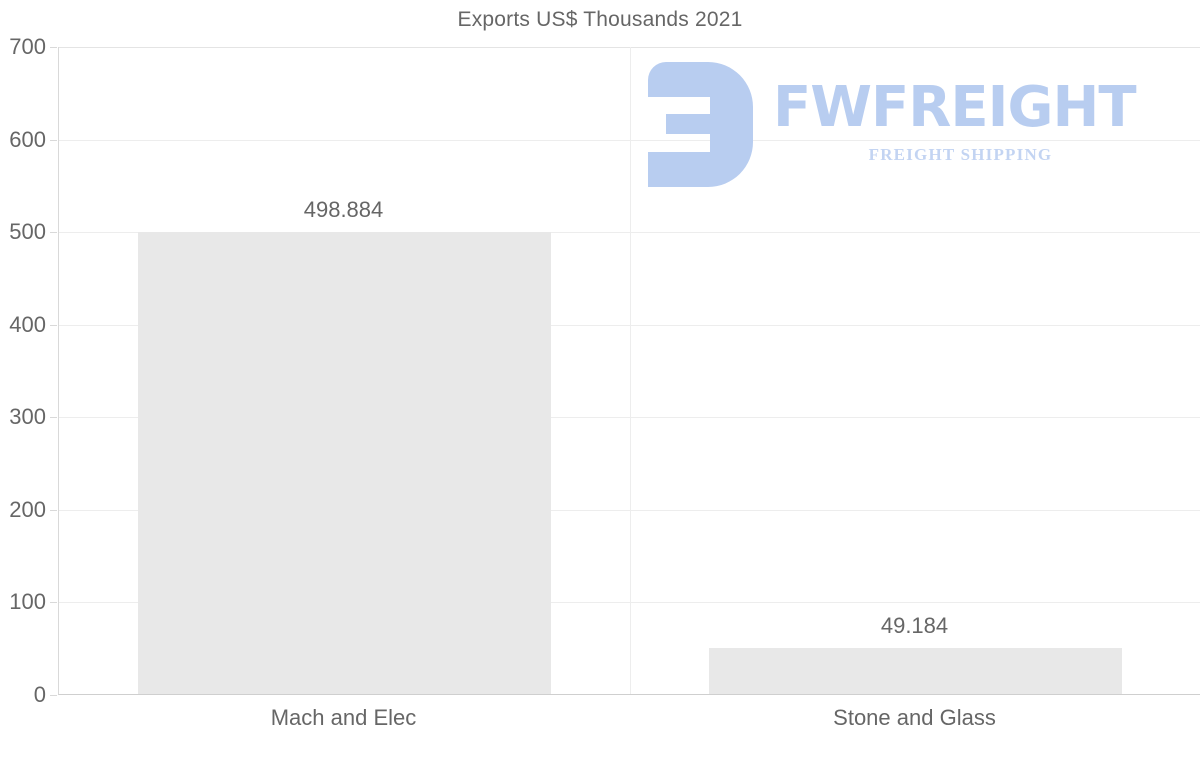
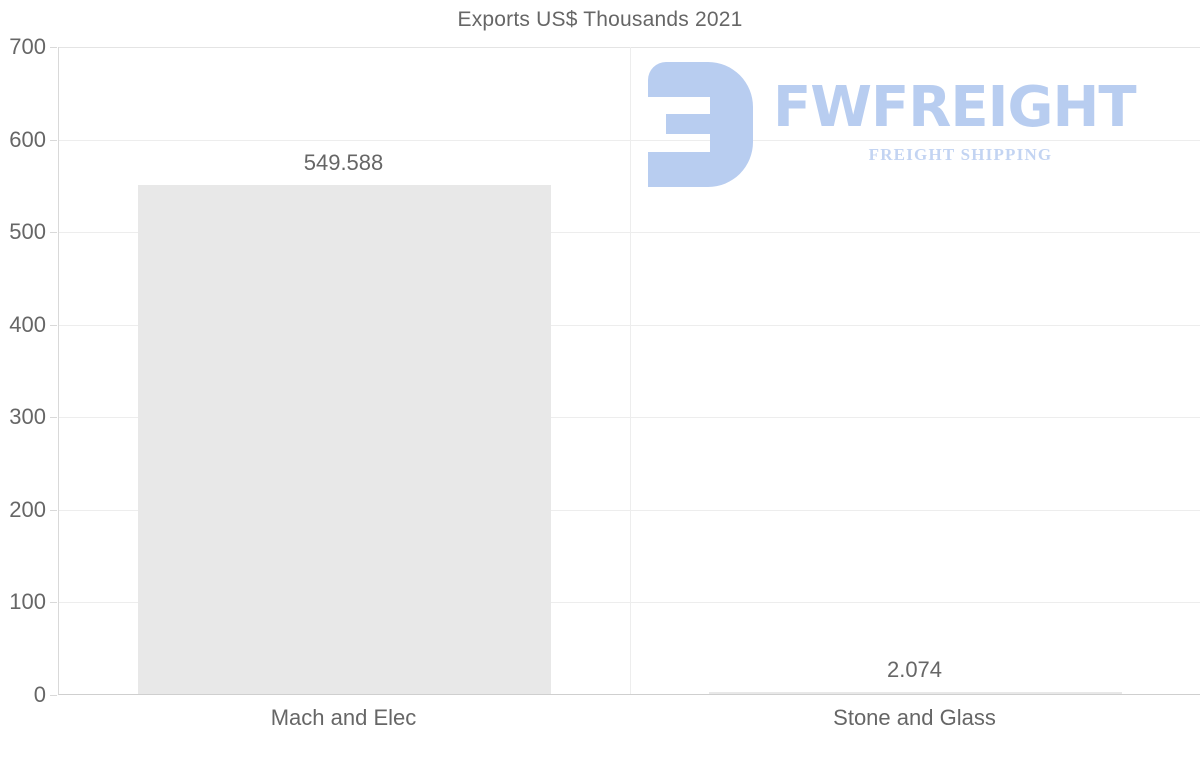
Mach and Elec: 498.884 -> 549.588
Stone and Glass: 49.184 -> 2.074
